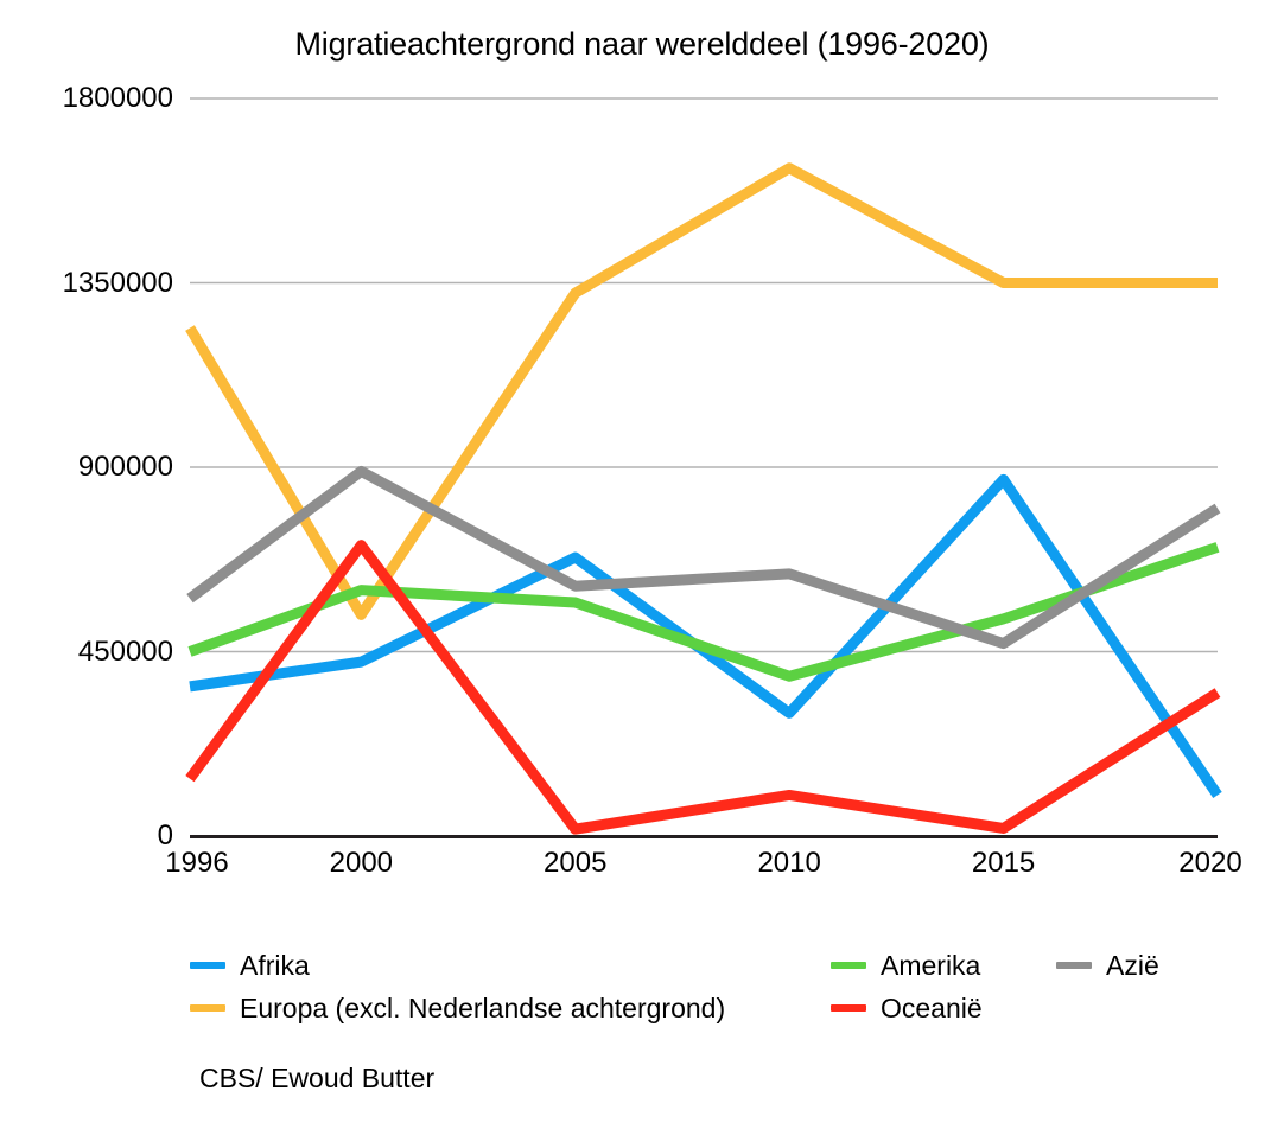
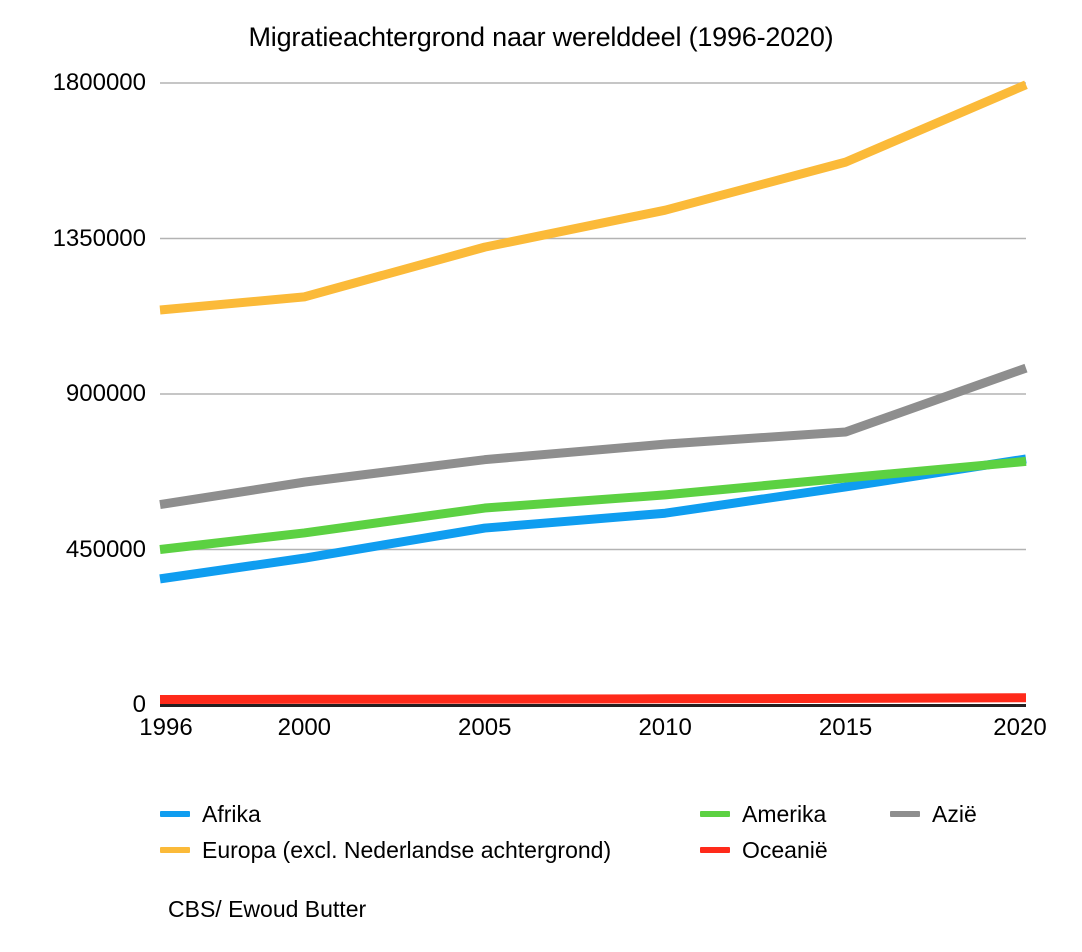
Europa (excl. Nederlandse achtergrond)/1996: 1240000 -> 1140000
Oceanië/1996: 140000 -> 20000
Europa (excl. Nederlandse achtergrond)/2000: 540000 -> 1180000
Amerika/2000: 600000 -> 500000
Oceanië/2000: 710000 -> 20000
Azië/2000: 890000 -> 640000
Afrika/2005: 680000 -> 510000
Azië/2005: 610000 -> 710000
Afrika/2010: 300000 -> 560000
Europa (excl. Nederlandse achtergrond)/2010: 1630000 -> 1430000
Amerika/2010: 390000 -> 610000
Oceanië/2010: 100000 -> 20000
Azië/2010: 640000 -> 760000
Afrika/2015: 870000 -> 630000
Europa (excl. Nederlandse achtergrond)/2015: 1350000 -> 1570000
Amerika/2015: 530000 -> 660000
Azië/2015: 470000 -> 790000
Afrika/2020: 100000 -> 710000
Europa (excl. Nederlandse achtergrond)/2020: 1350000 -> 1800000
Oceanië/2020: 350000 -> 20000
Azië/2020: 800000 -> 980000
